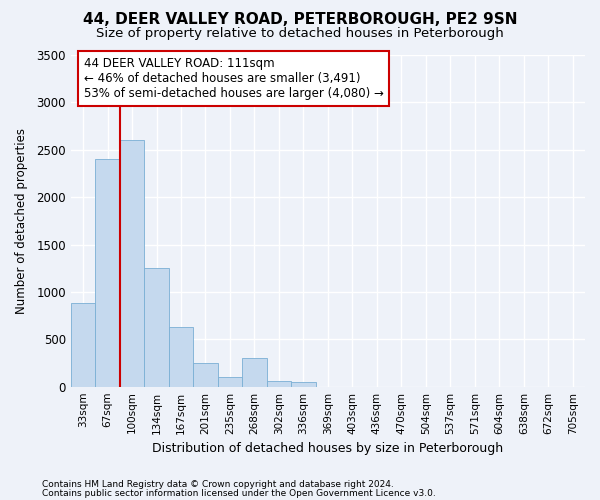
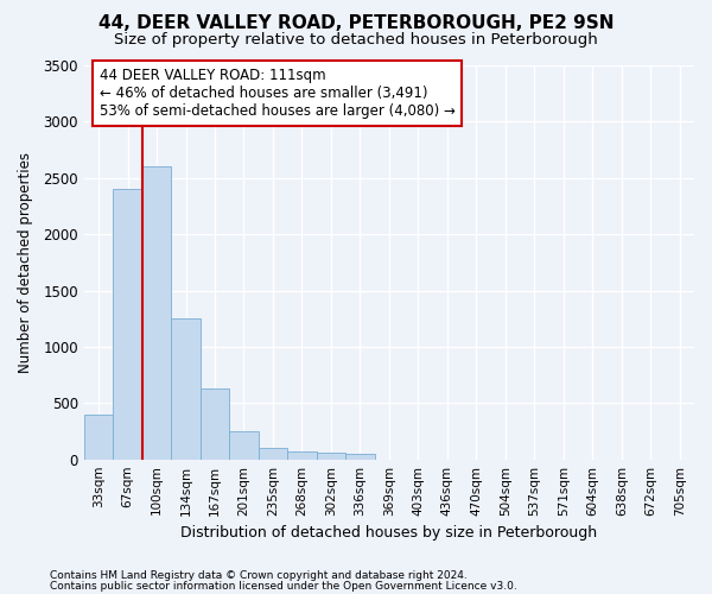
33sqm: 880 -> 400
268sqm: 300 -> 80
